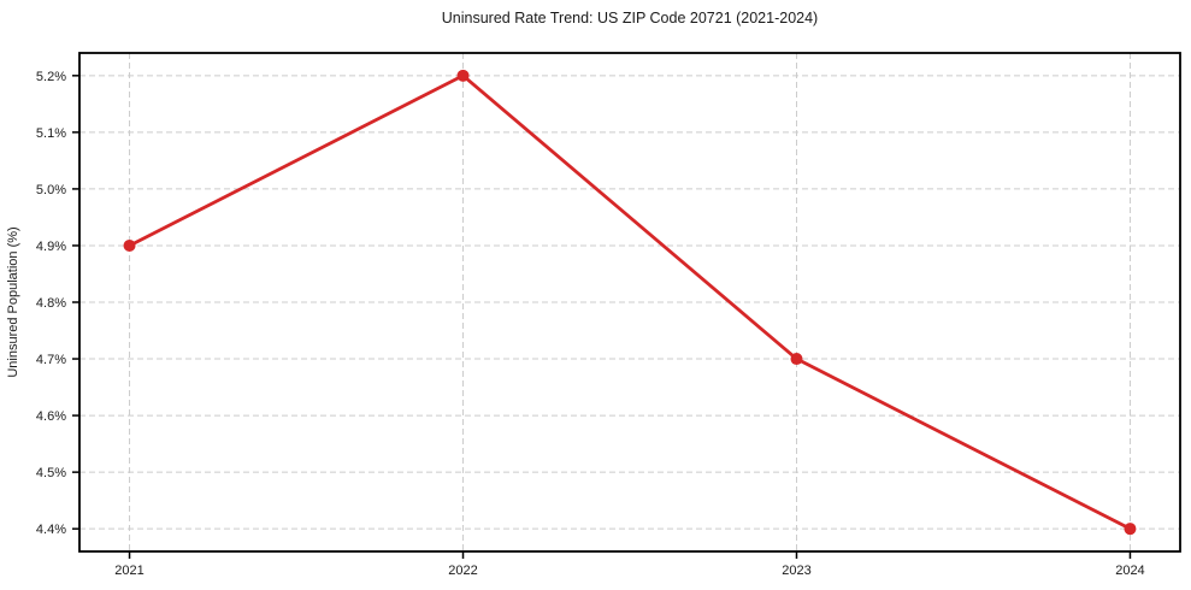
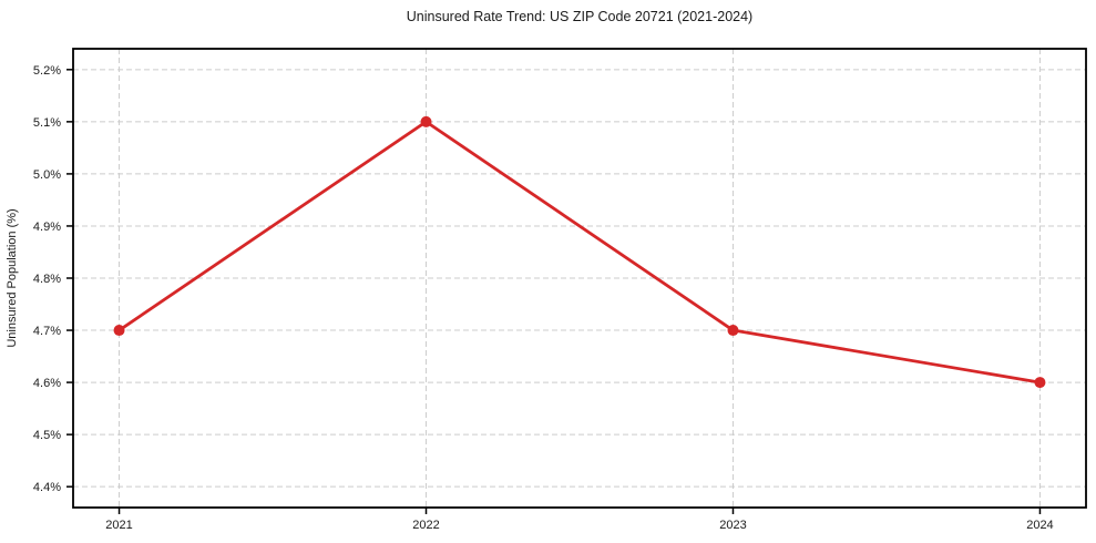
2021: 4.9% -> 4.7%
2022: 5.2% -> 5.1%
2024: 4.4% -> 4.6%
